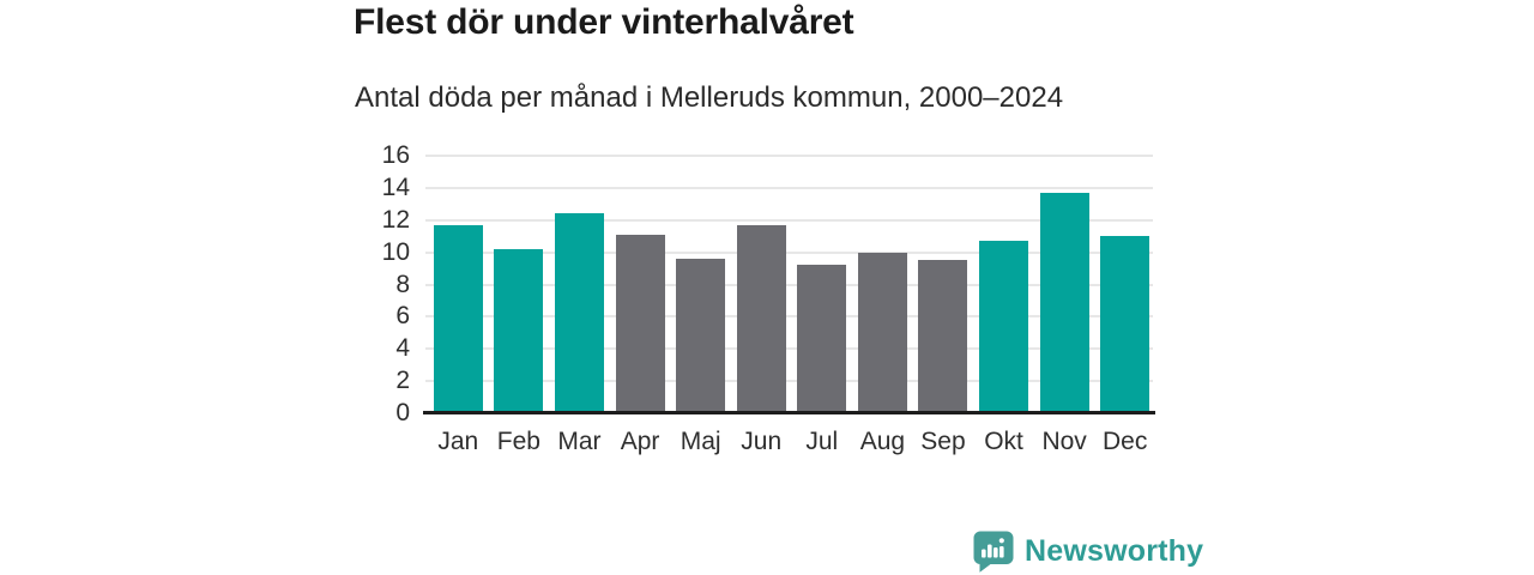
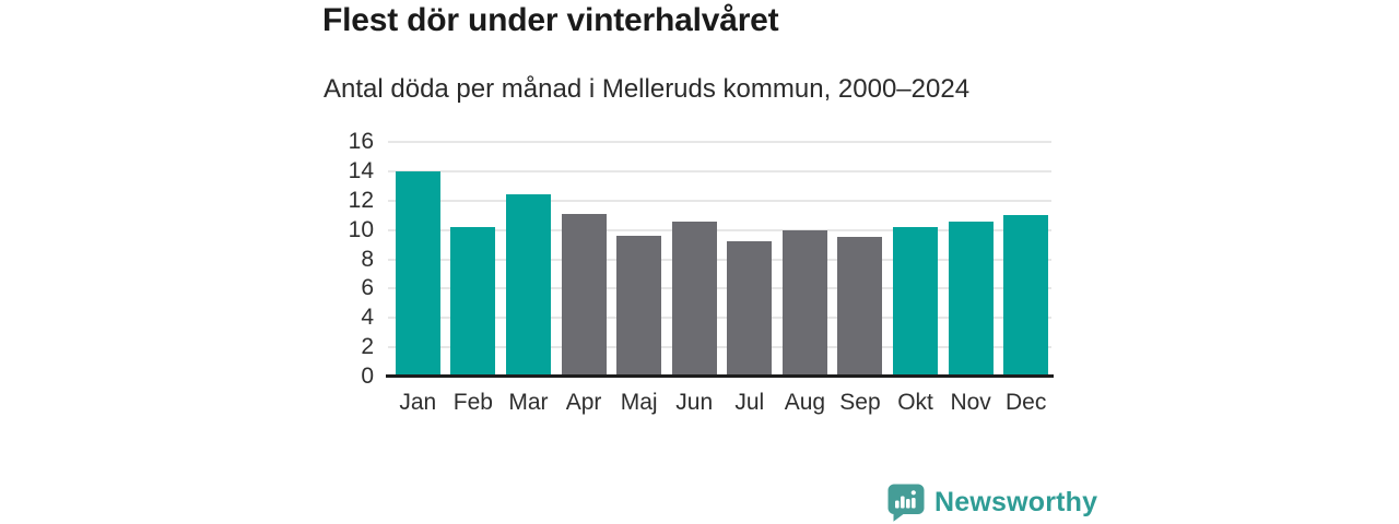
Jan: 11.7 -> 14.0
Jun: 11.7 -> 10.6
Okt: 10.7 -> 10.2
Nov: 13.7 -> 10.6
